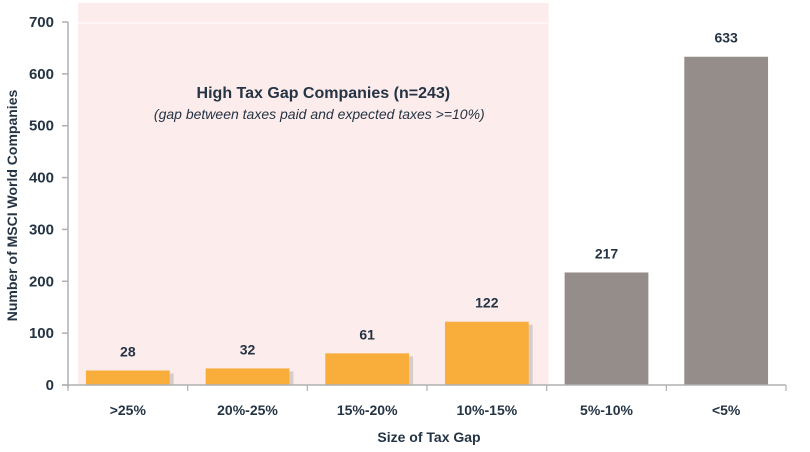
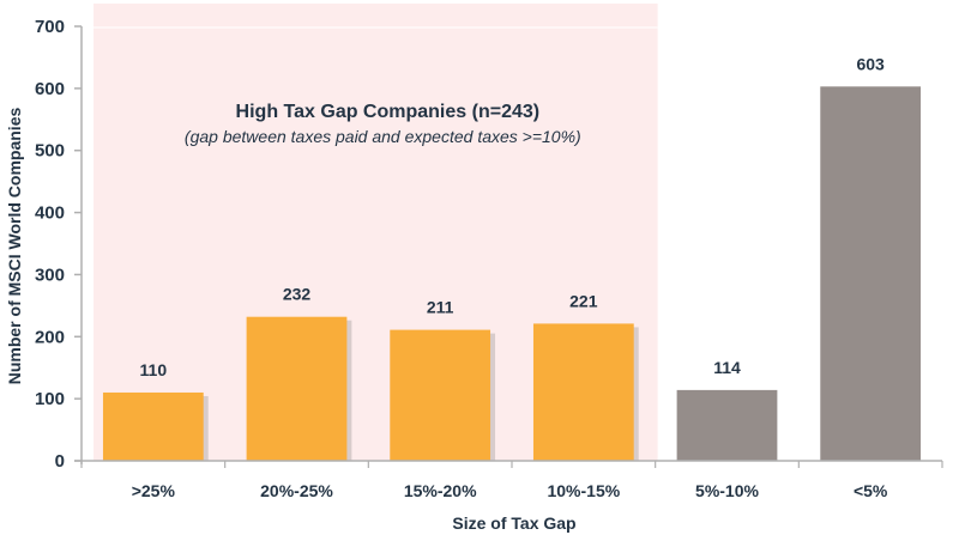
>25%: 28 -> 110
20%-25%: 32 -> 232
15%-20%: 61 -> 211
10%-15%: 122 -> 221
5%-10%: 217 -> 114
<5%: 633 -> 603
